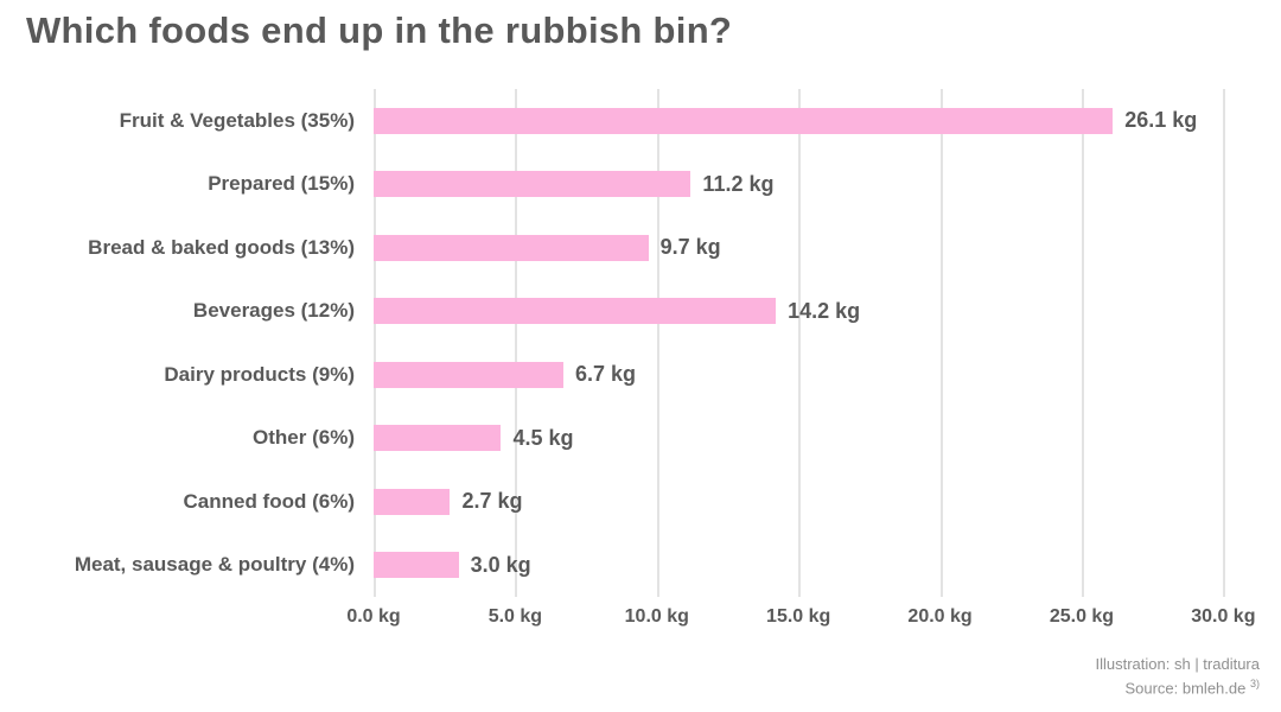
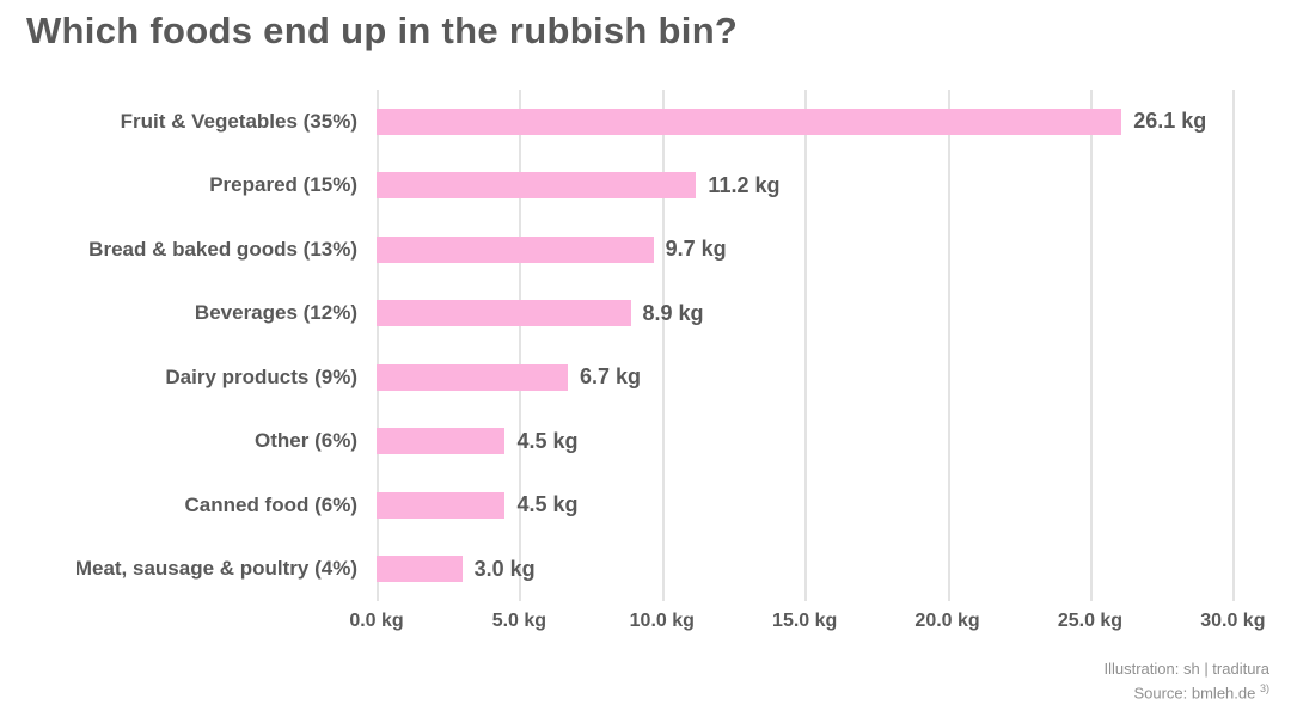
Beverages (12%): 14.2 -> 8.9
Canned food (6%): 2.7 -> 4.5
